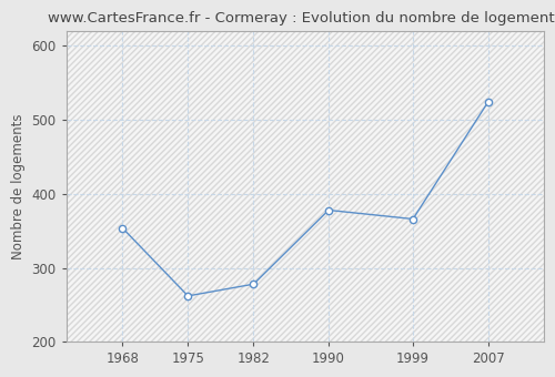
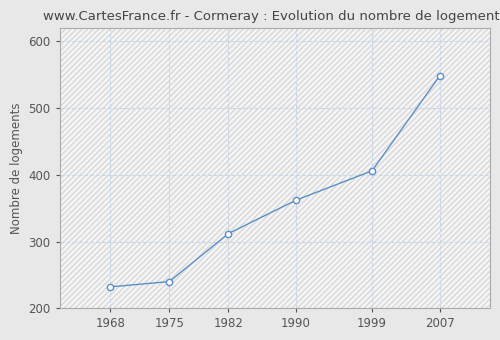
1968: 354 -> 232
1975: 262 -> 240
1982: 278 -> 312
1990: 378 -> 362
1999: 366 -> 406
2007: 524 -> 548
